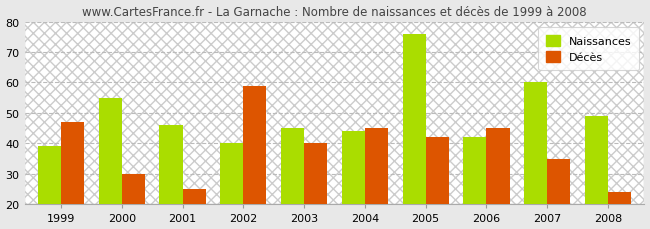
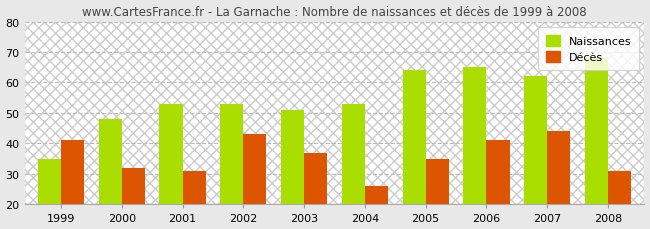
Naissances/1999: 39 -> 35
Décès/1999: 47 -> 41
Naissances/2000: 55 -> 48
Décès/2000: 30 -> 32
Naissances/2001: 46 -> 53
Décès/2001: 25 -> 31
Naissances/2002: 40 -> 53
Décès/2002: 59 -> 43
Naissances/2003: 45 -> 51
Décès/2003: 40 -> 37
Naissances/2004: 44 -> 53
Décès/2004: 45 -> 26
Naissances/2005: 76 -> 64
Décès/2005: 42 -> 35
Naissances/2006: 42 -> 65
Décès/2006: 45 -> 41
Naissances/2007: 60 -> 62
Décès/2007: 35 -> 44
Naissances/2008: 49 -> 68
Décès/2008: 24 -> 31
